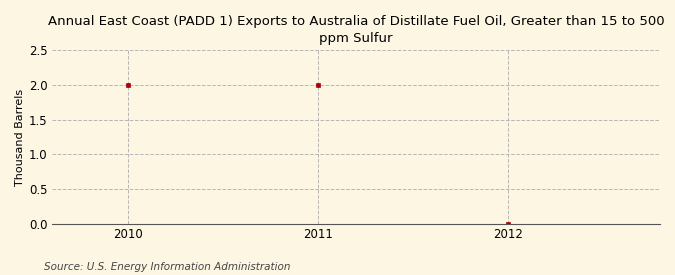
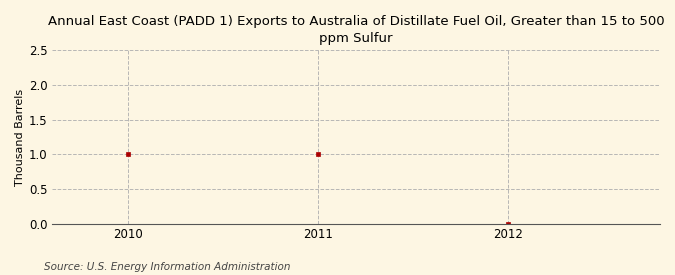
2010: 2 -> 1
2011: 2 -> 1
